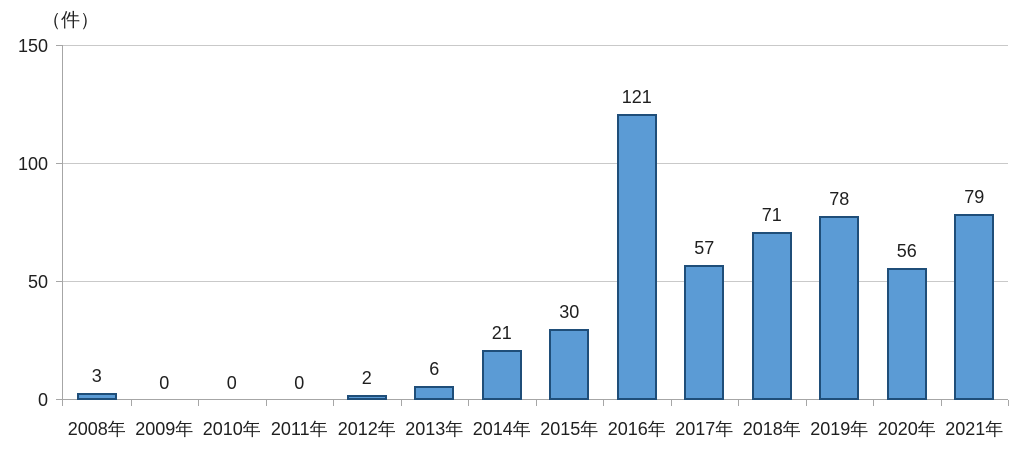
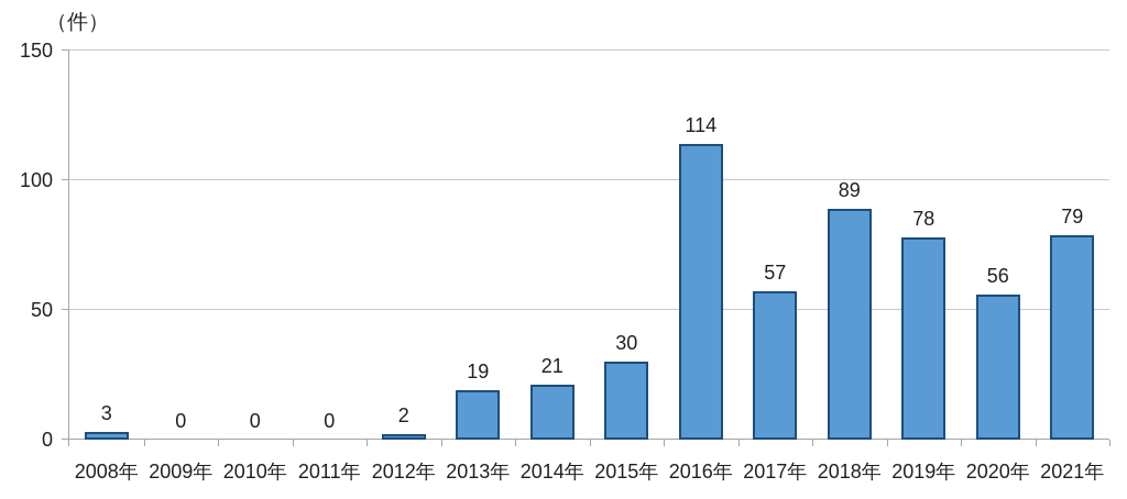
2013年: 6 -> 19
2016年: 121 -> 114
2018年: 71 -> 89
